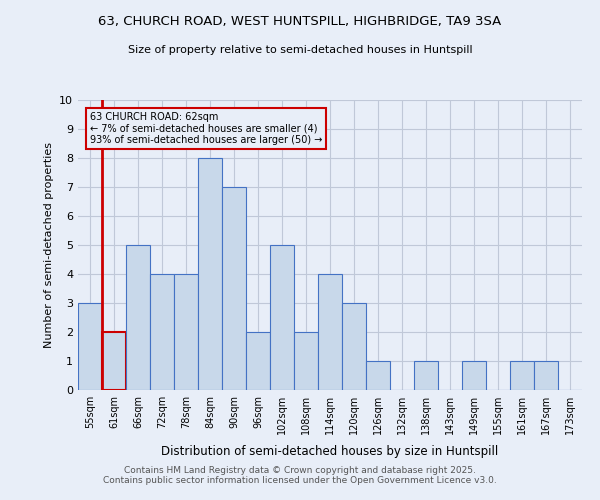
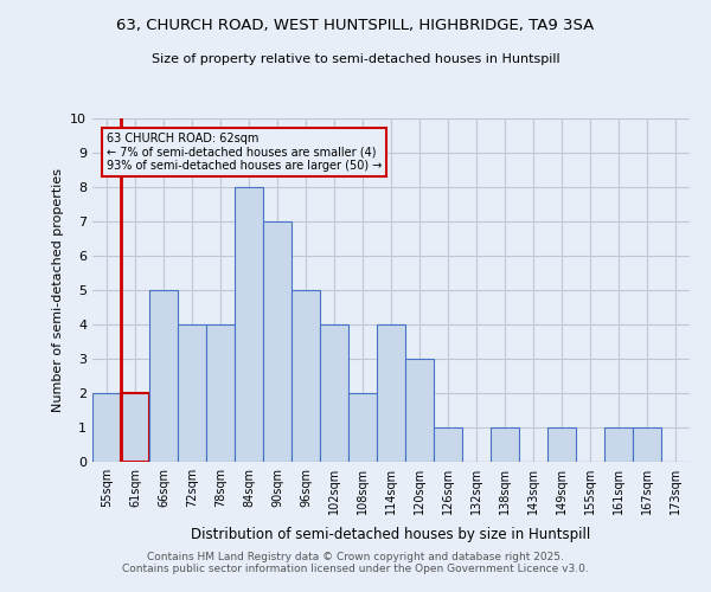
55sqm: 3 -> 2
96sqm: 2 -> 5
102sqm: 5 -> 4
